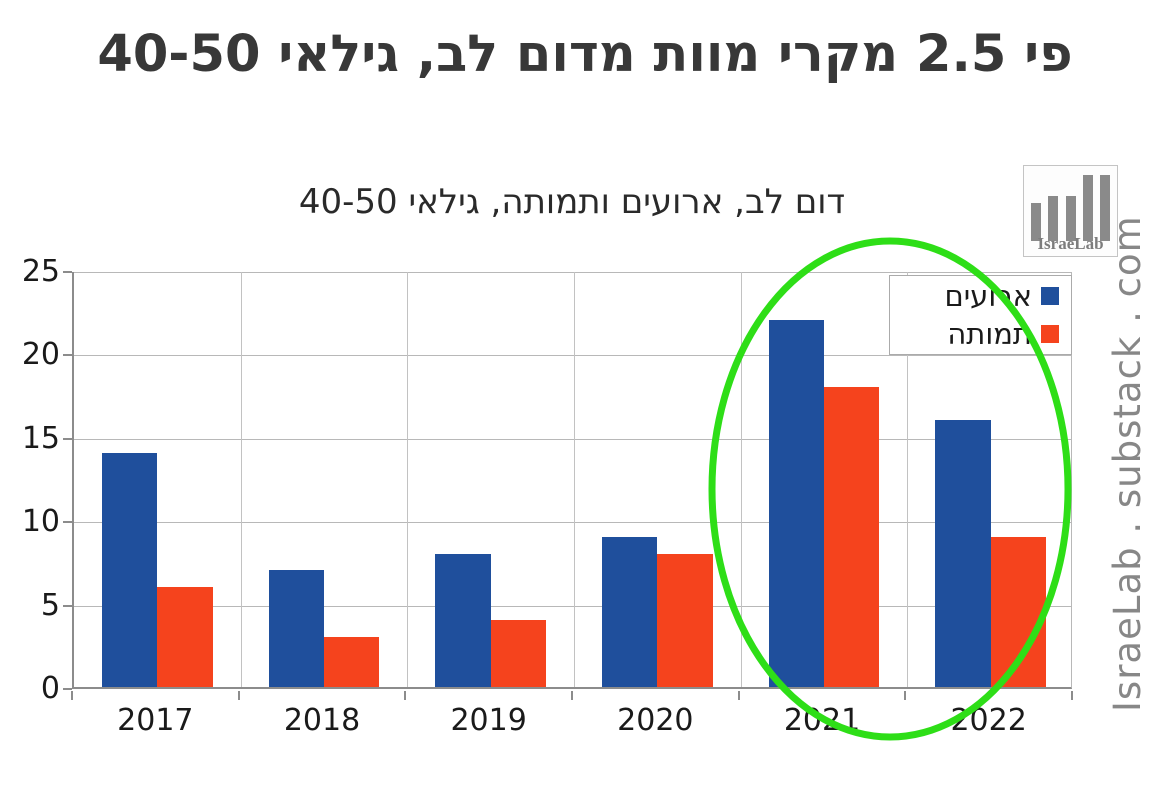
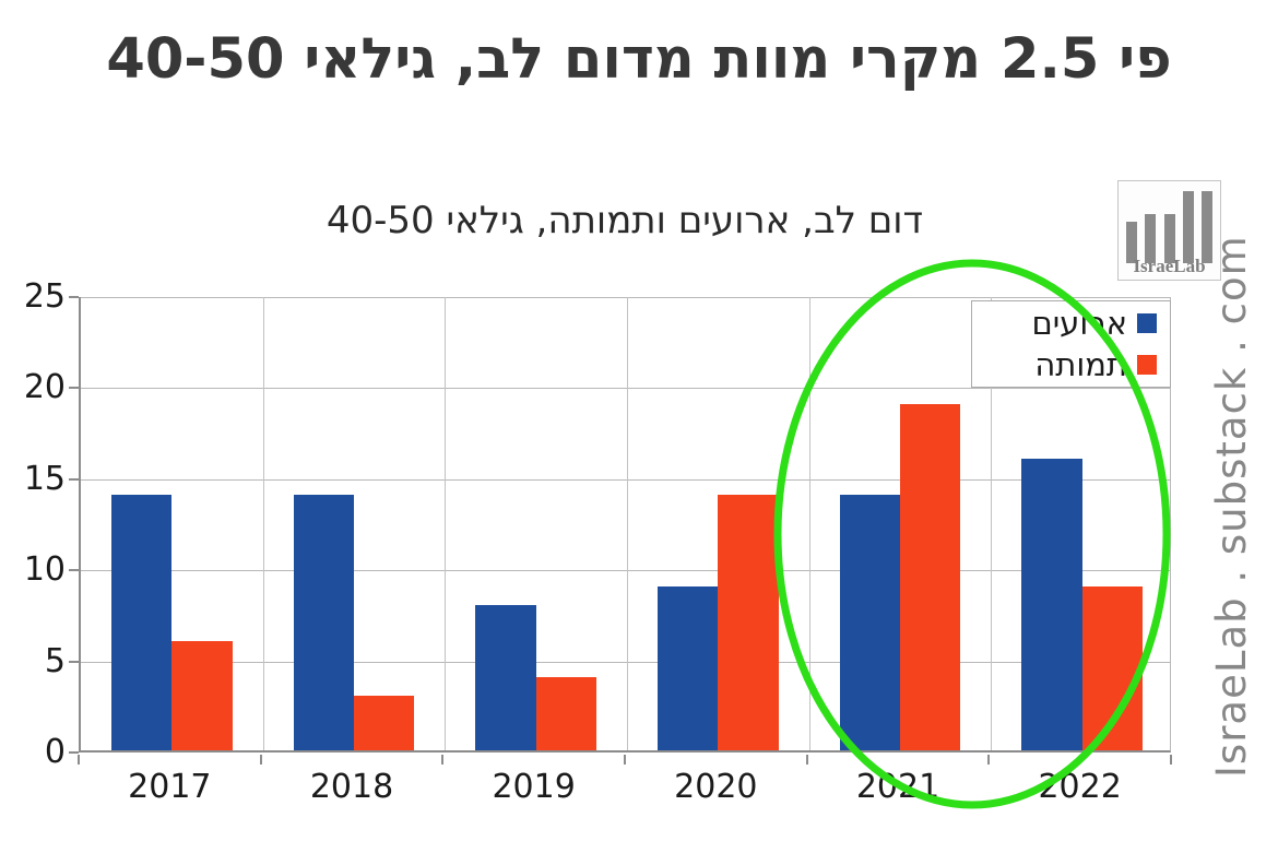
ארועים/2018: 7 -> 14
תמותה/2020: 8 -> 14
ארועים/2021: 22 -> 14
תמותה/2021: 18 -> 19
